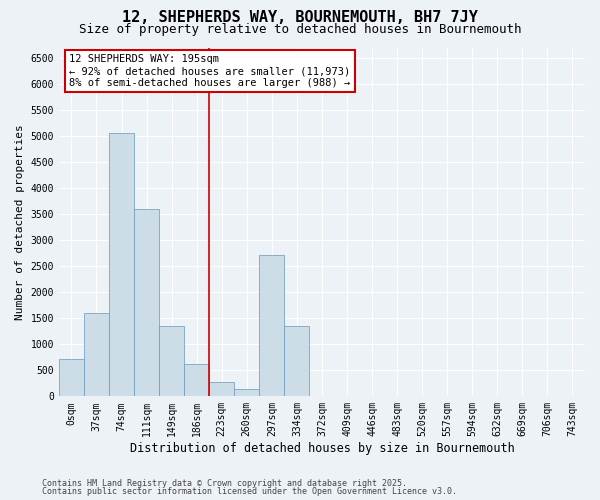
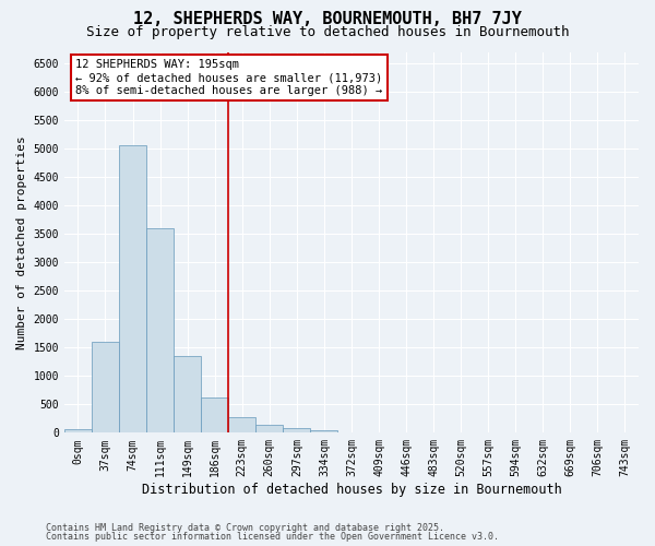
0sqm: 720 -> 60
297sqm: 2720 -> 90
334sqm: 1360 -> 40
